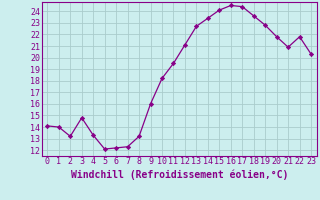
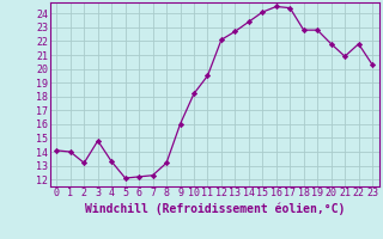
12: 21.1 -> 22.1
18: 23.6 -> 22.8
